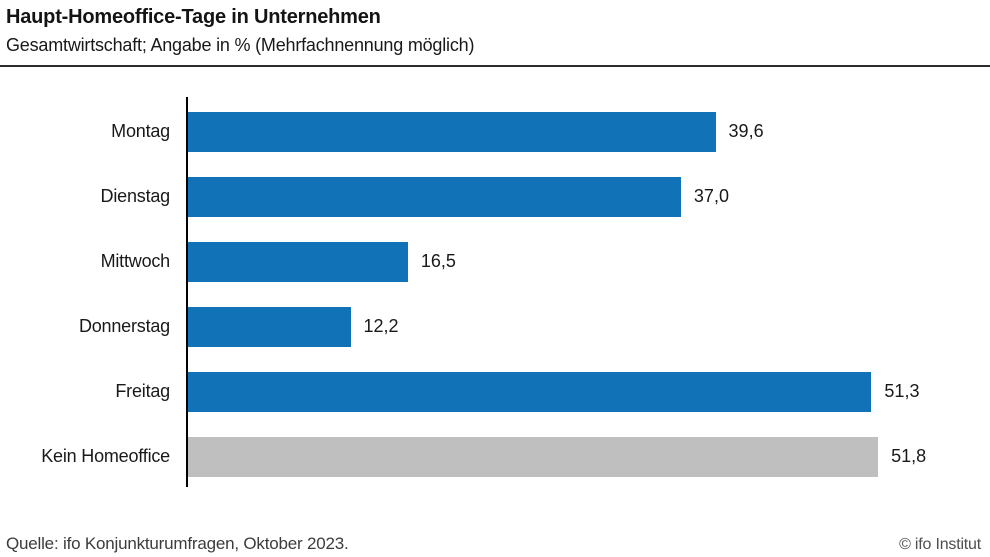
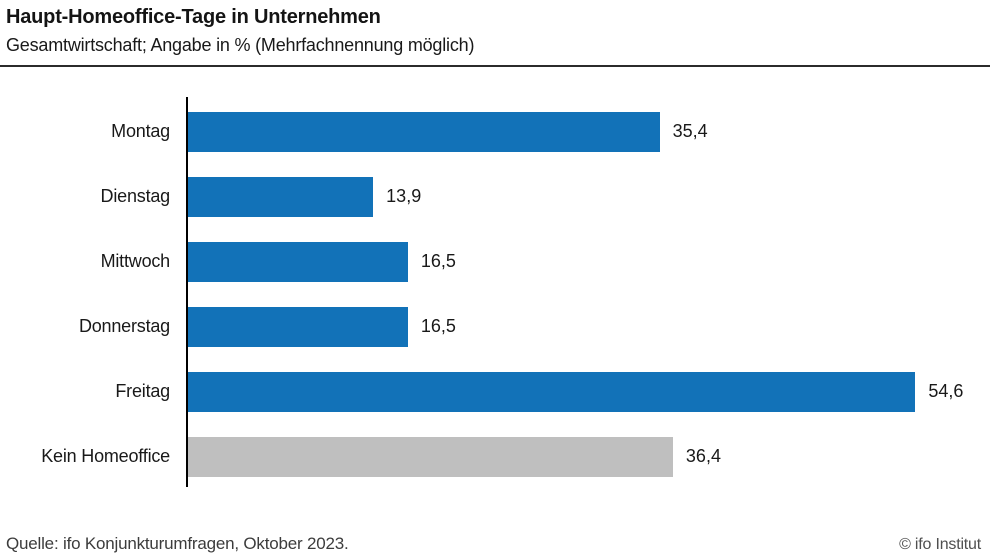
Montag: 39,6 -> 35,4
Dienstag: 37,0 -> 13,9
Donnerstag: 12,2 -> 16,5
Freitag: 51,3 -> 54,6
Kein Homeoffice: 51,8 -> 36,4
